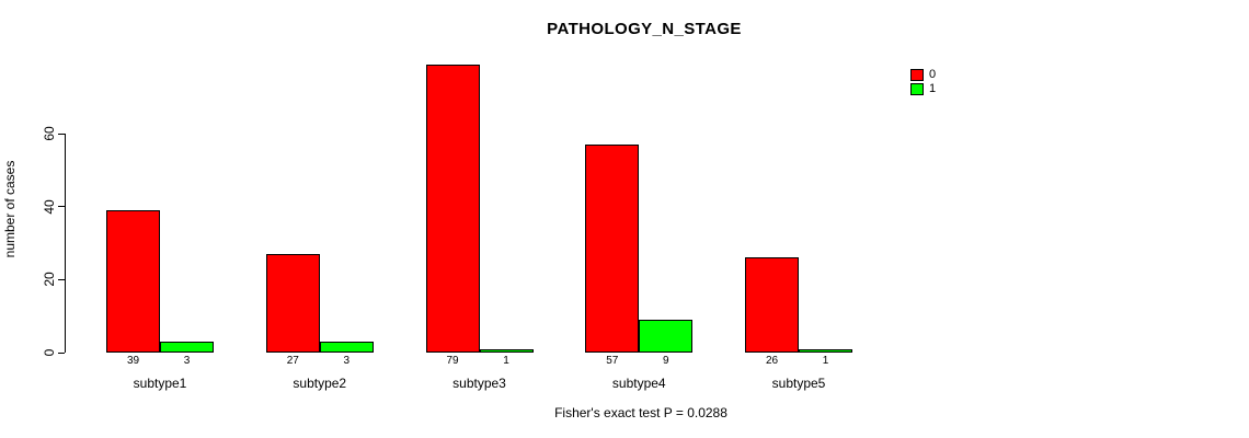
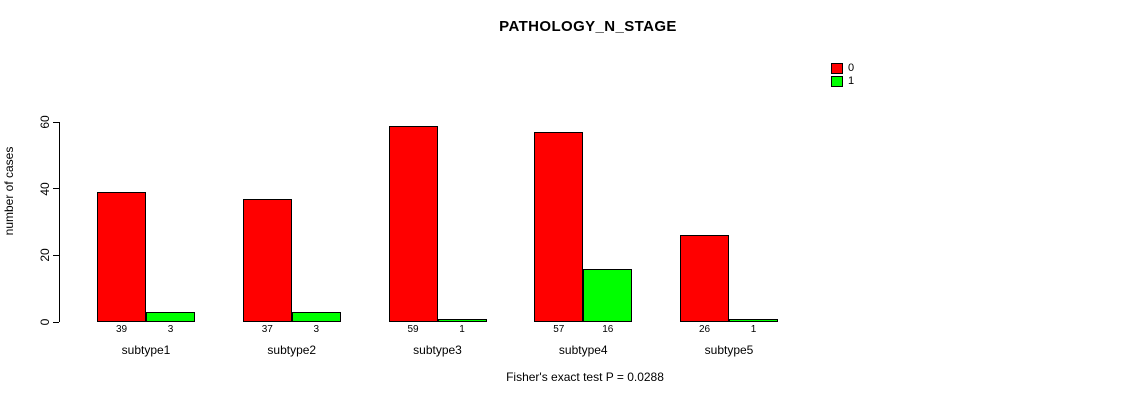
0/subtype2: 27 -> 37
0/subtype3: 79 -> 59
1/subtype4: 9 -> 16
